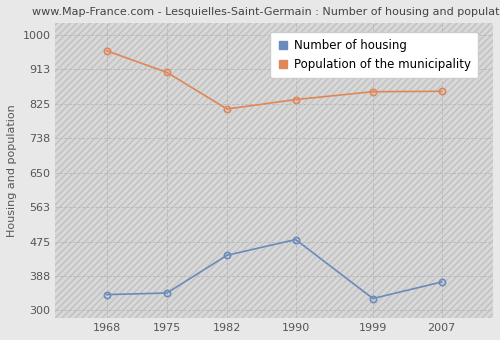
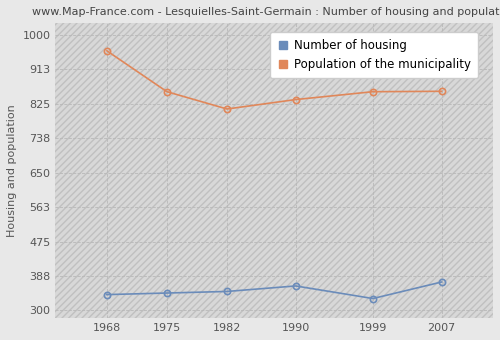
Population of the municipality/1975: 905 -> 856
Number of housing/1982: 440 -> 348
Number of housing/1990: 480 -> 362
